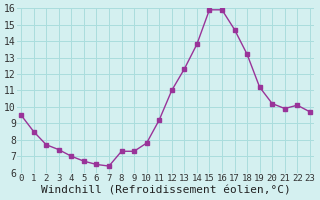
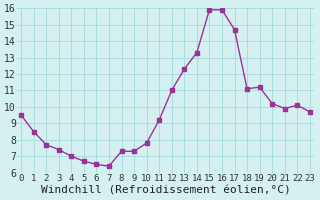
14: 13.8 -> 13.3
18: 13.2 -> 11.1
